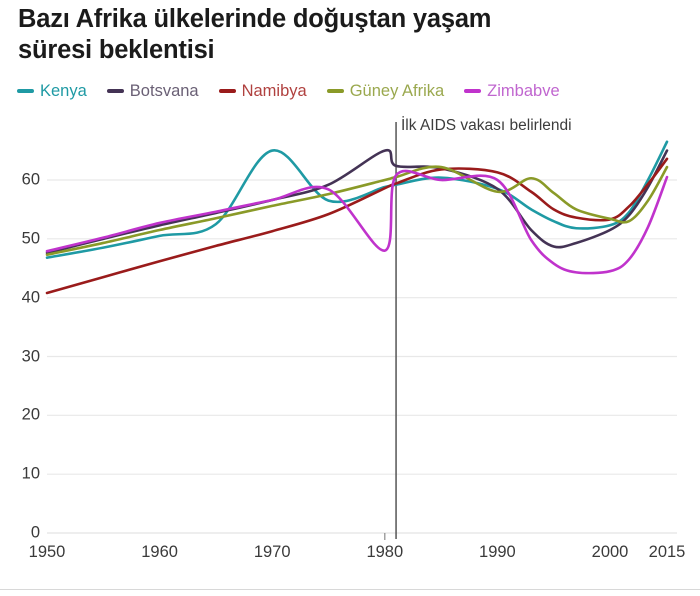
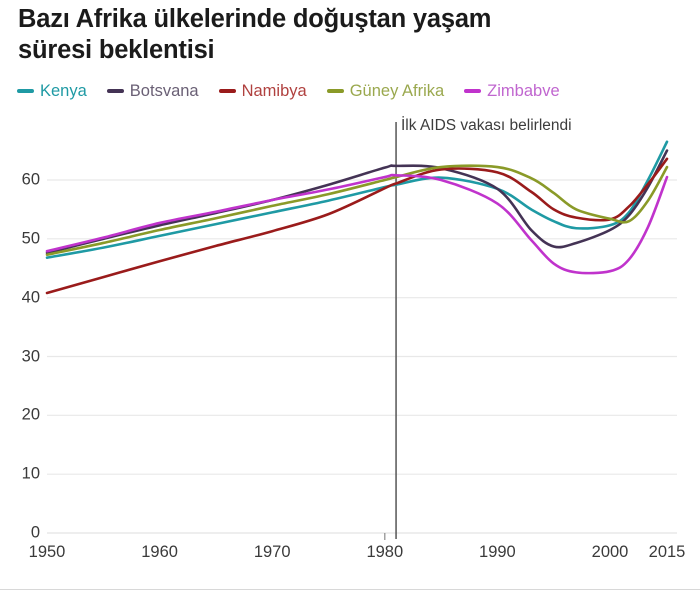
Kenya/1970: 65 -> 54
Botsvana/1980: 65 -> 62
Zimbabve/1980: 48 -> 60
Güney Afrika/1990: 58 -> 62
Zimbabve/1990: 60 -> 56
